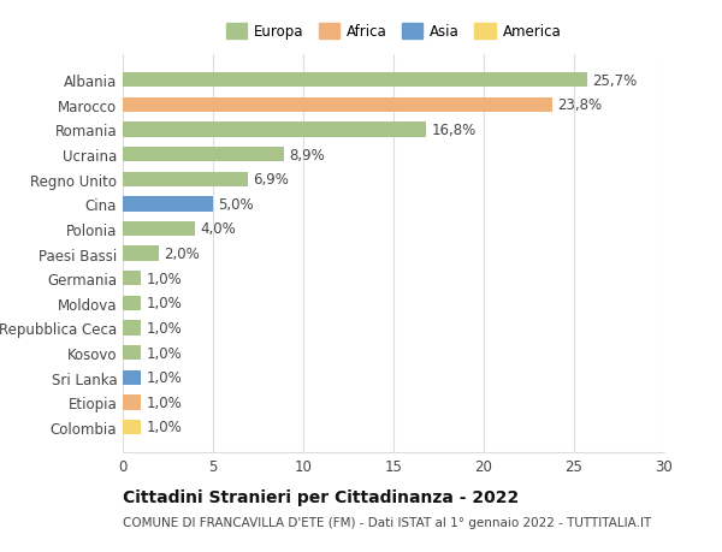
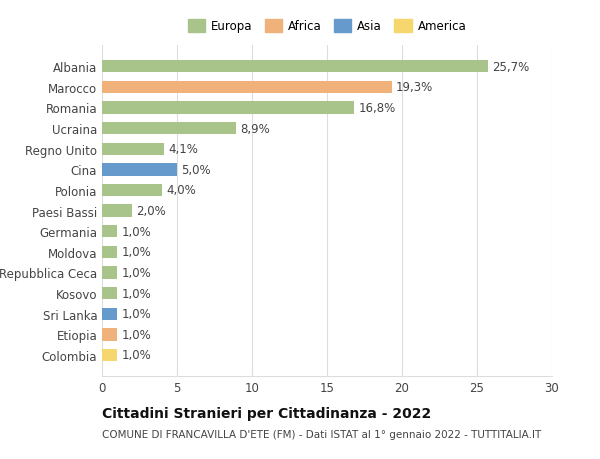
Marocco: 23,8% -> 19,3%
Regno Unito: 6,9% -> 4,1%
